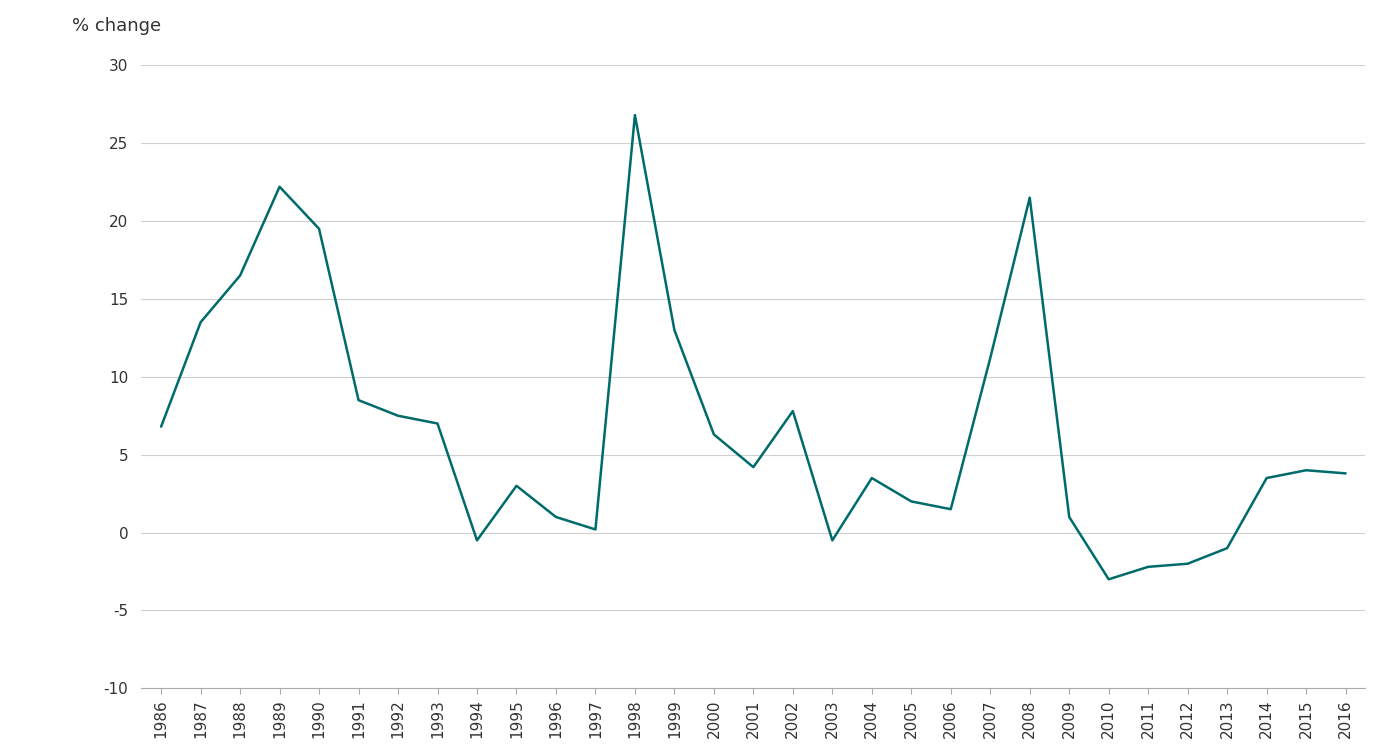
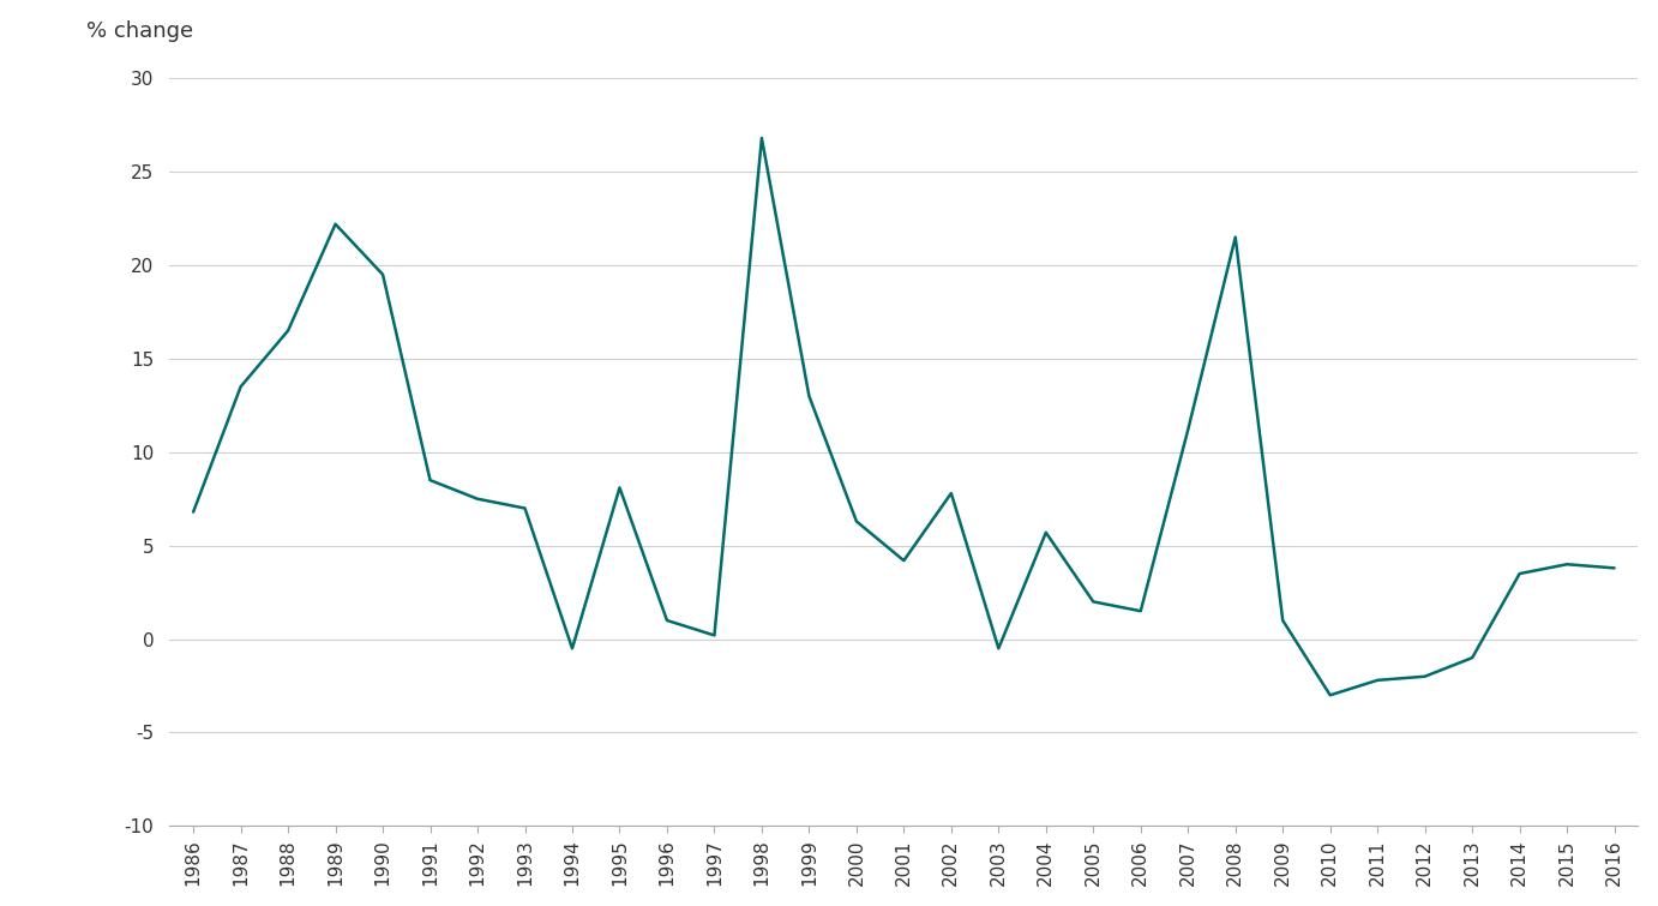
1995: 3.0 -> 8.1
2004: 3.5 -> 5.7
